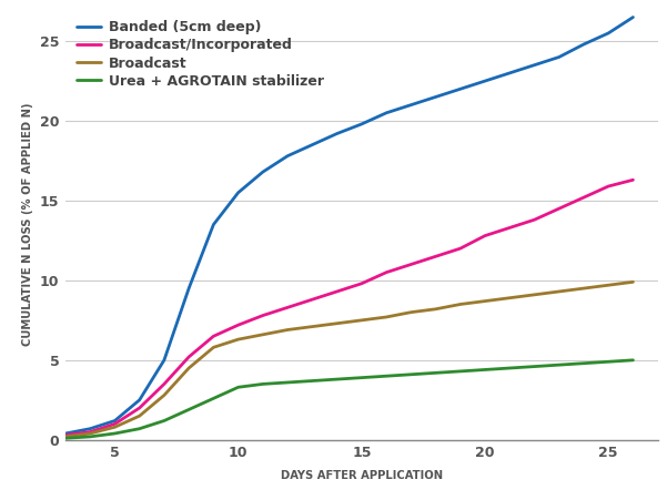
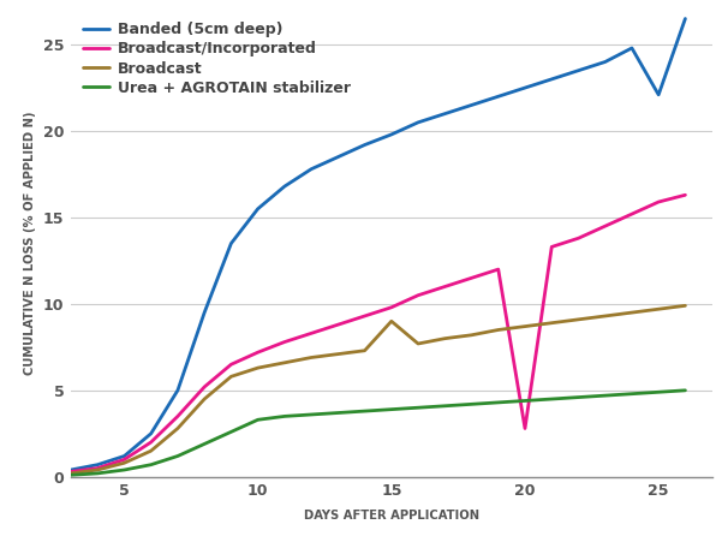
Broadcast/15: 7.5 -> 9.0
Broadcast/Incorporated/20: 12.8 -> 2.8
Banded (5cm deep)/25: 25.5 -> 22.1
